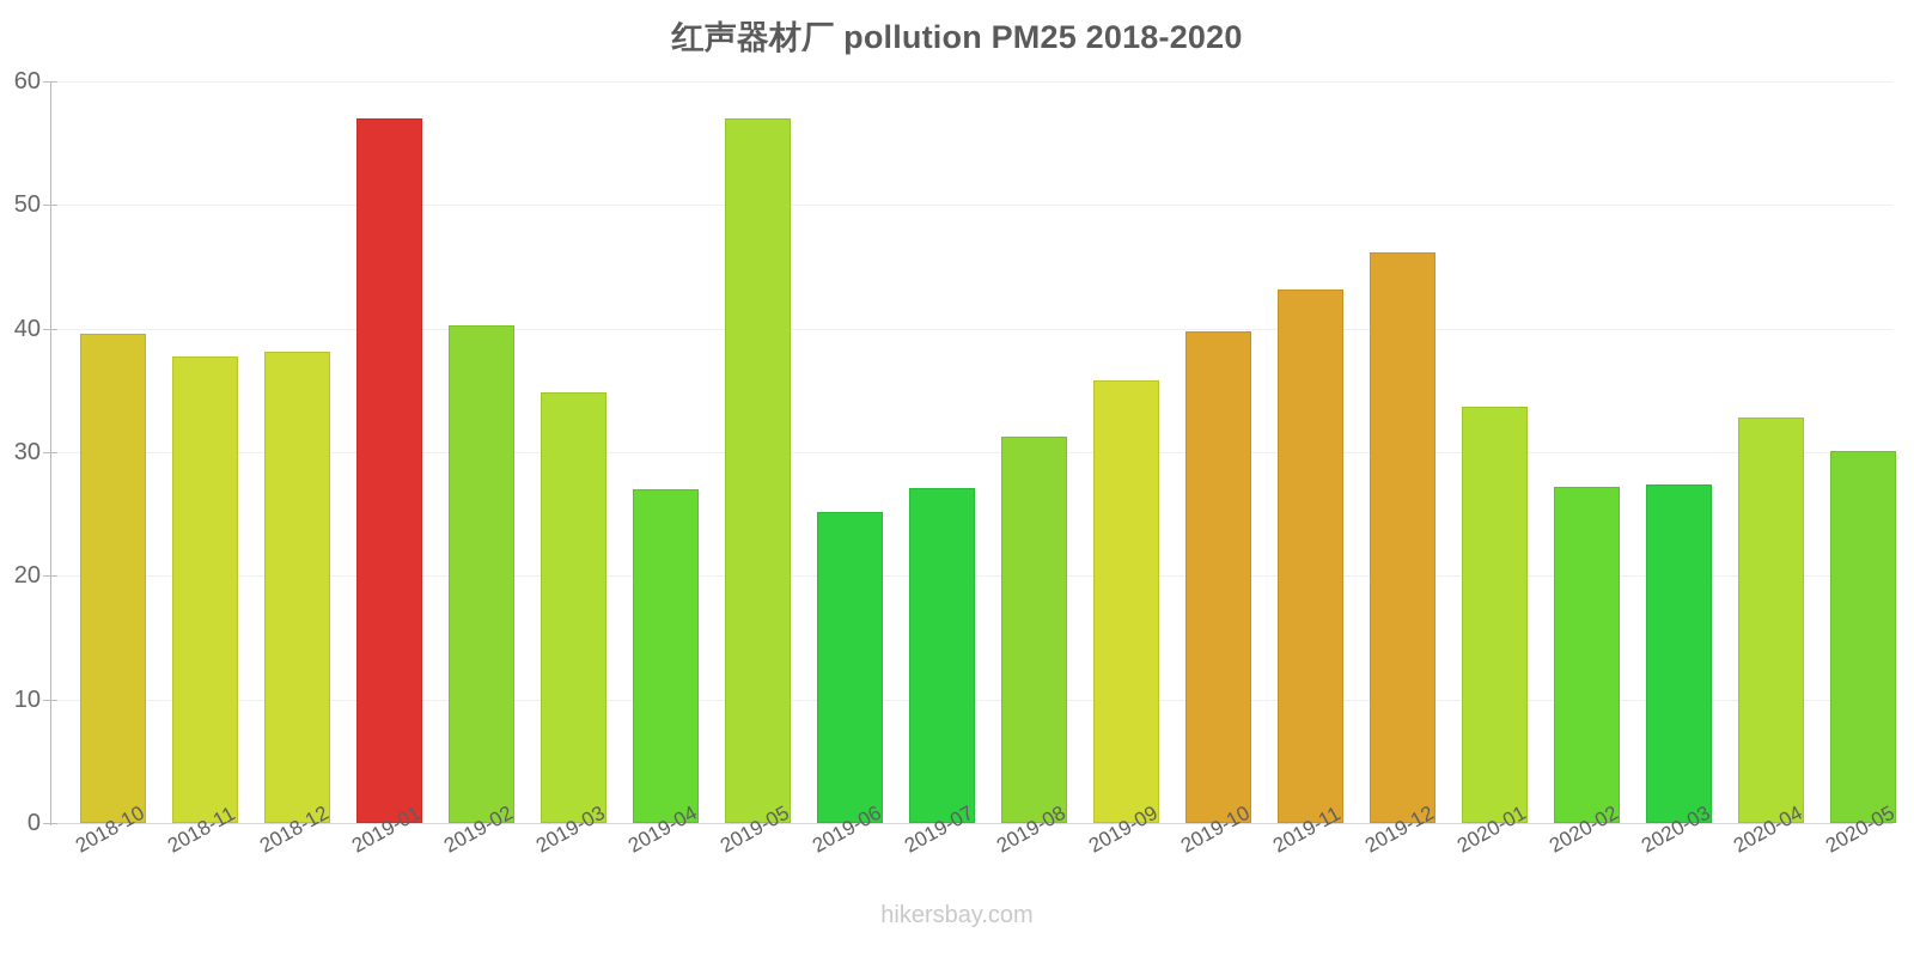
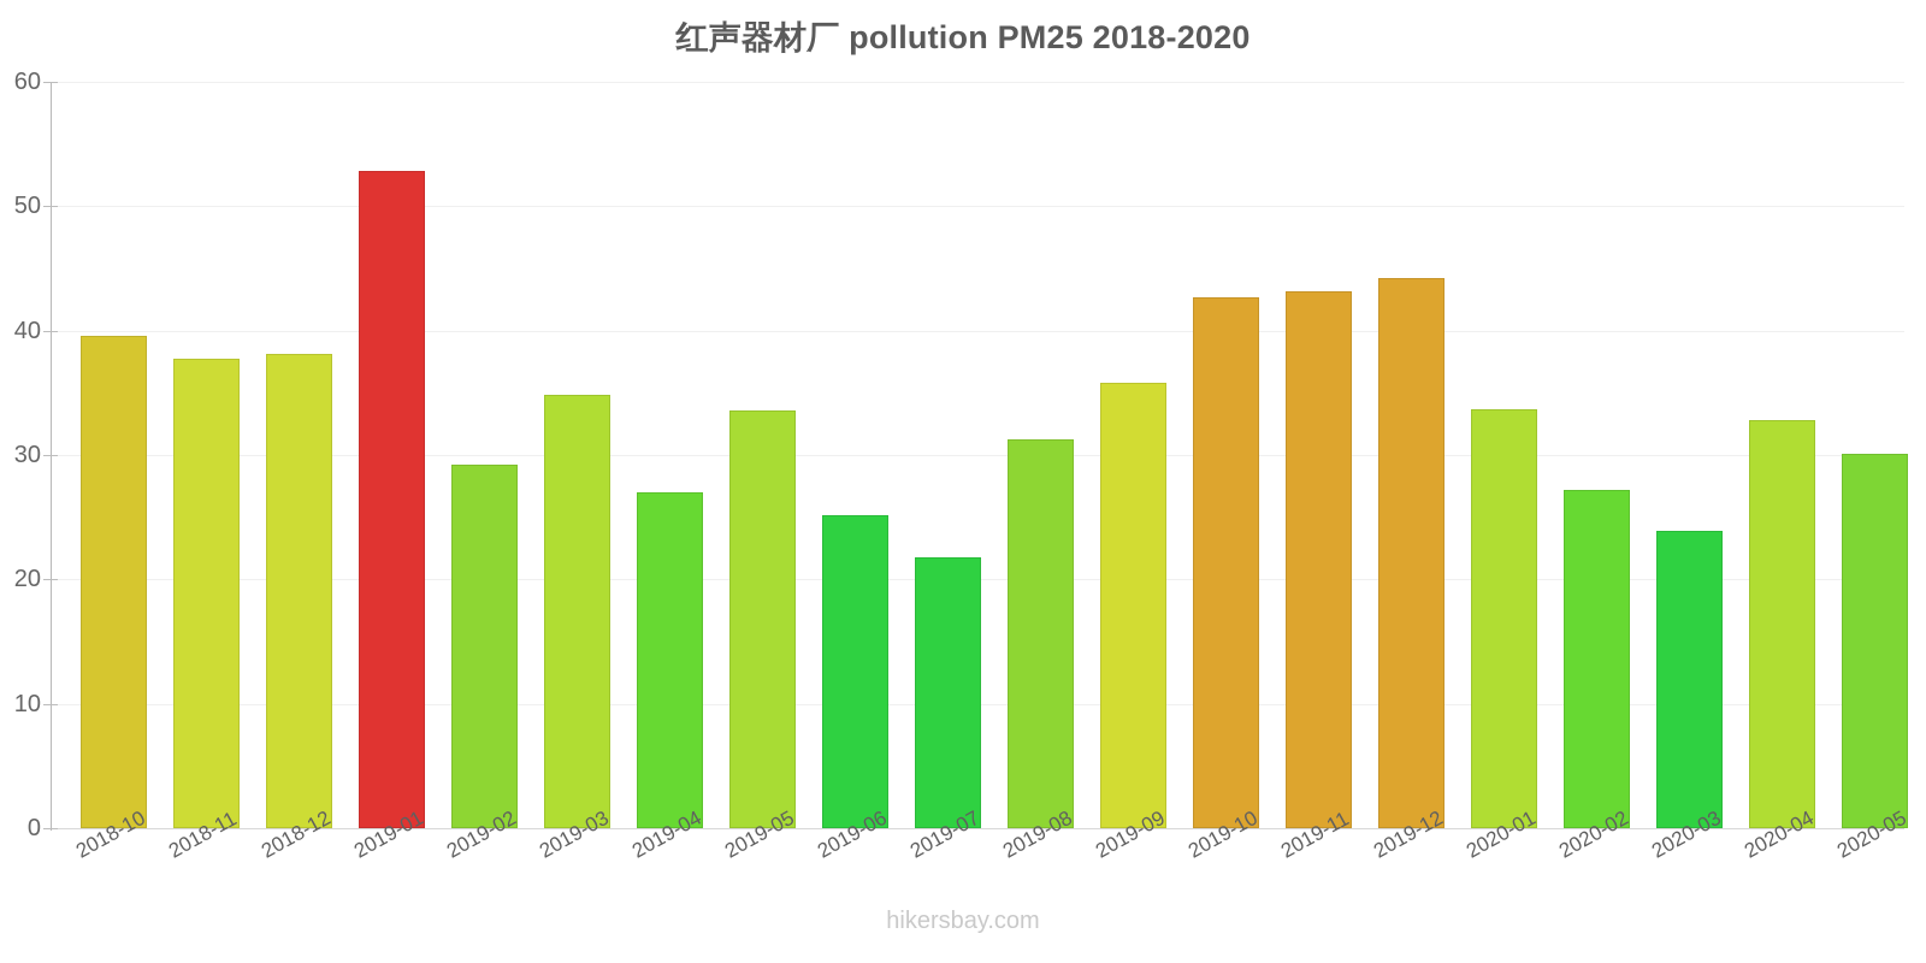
2019-01: 57.0 -> 52.8
2019-02: 40.3 -> 29.2
2019-05: 57.0 -> 33.6
2019-07: 27.1 -> 21.8
2019-10: 39.8 -> 42.7
2019-12: 46.2 -> 44.2
2020-03: 27.4 -> 23.9
